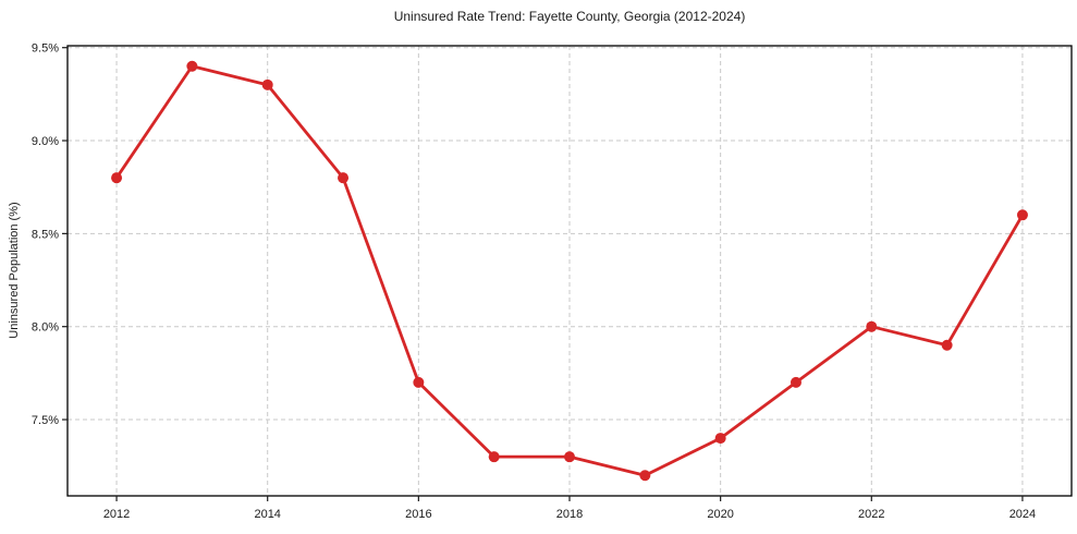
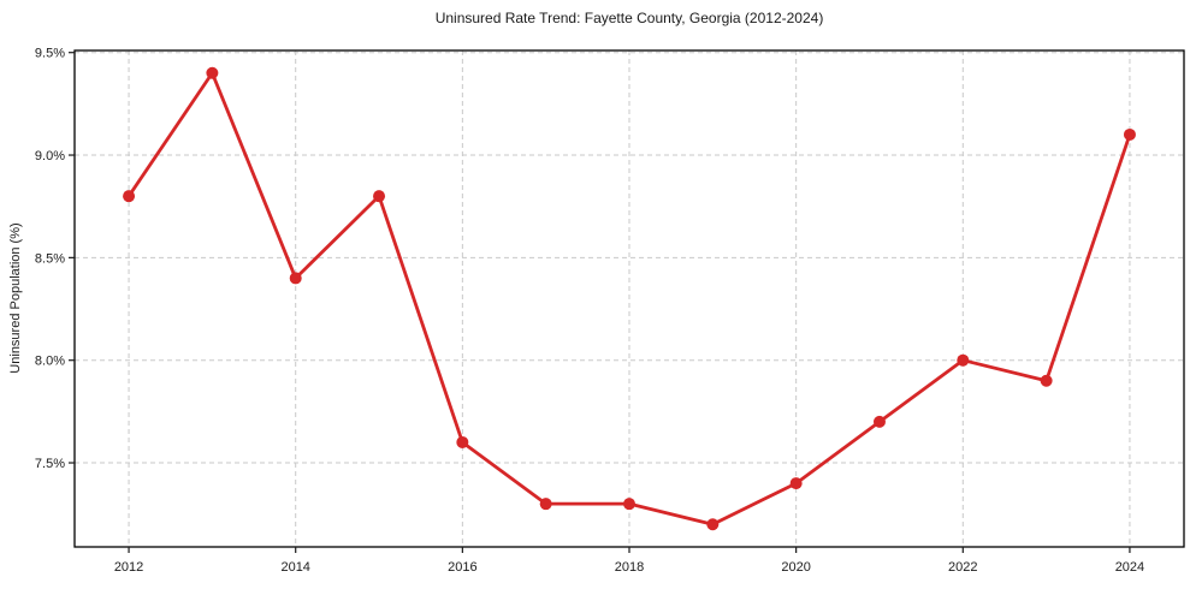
2014: 9.3% -> 8.4%
2016: 7.7% -> 7.6%
2024: 8.6% -> 9.1%
